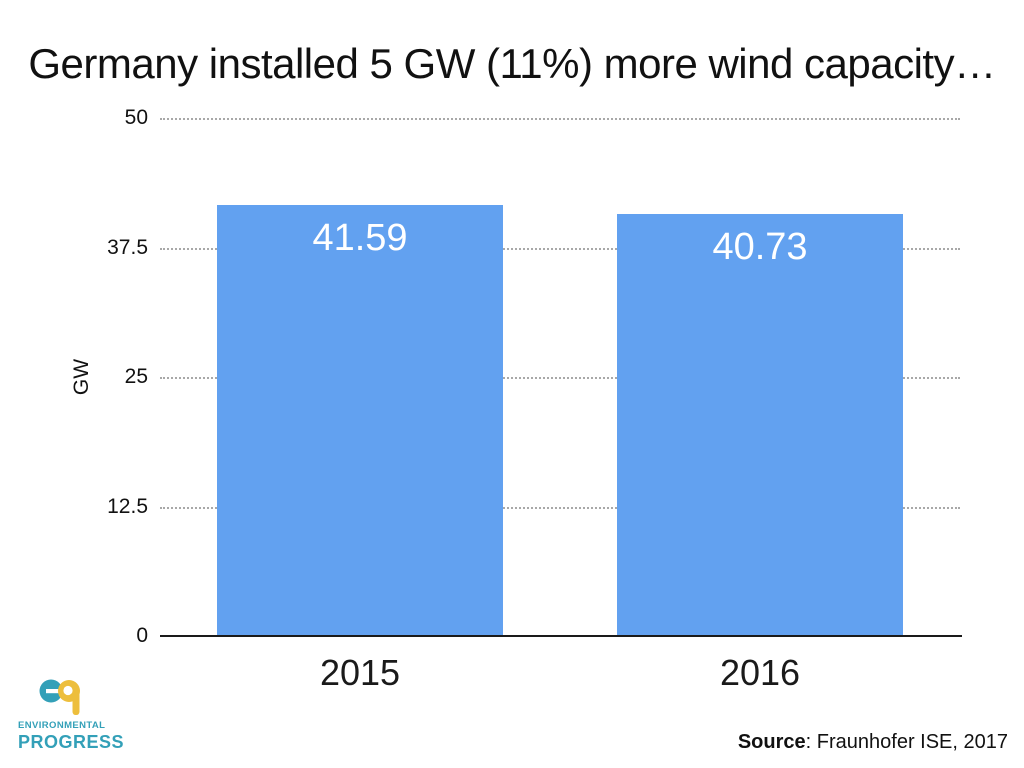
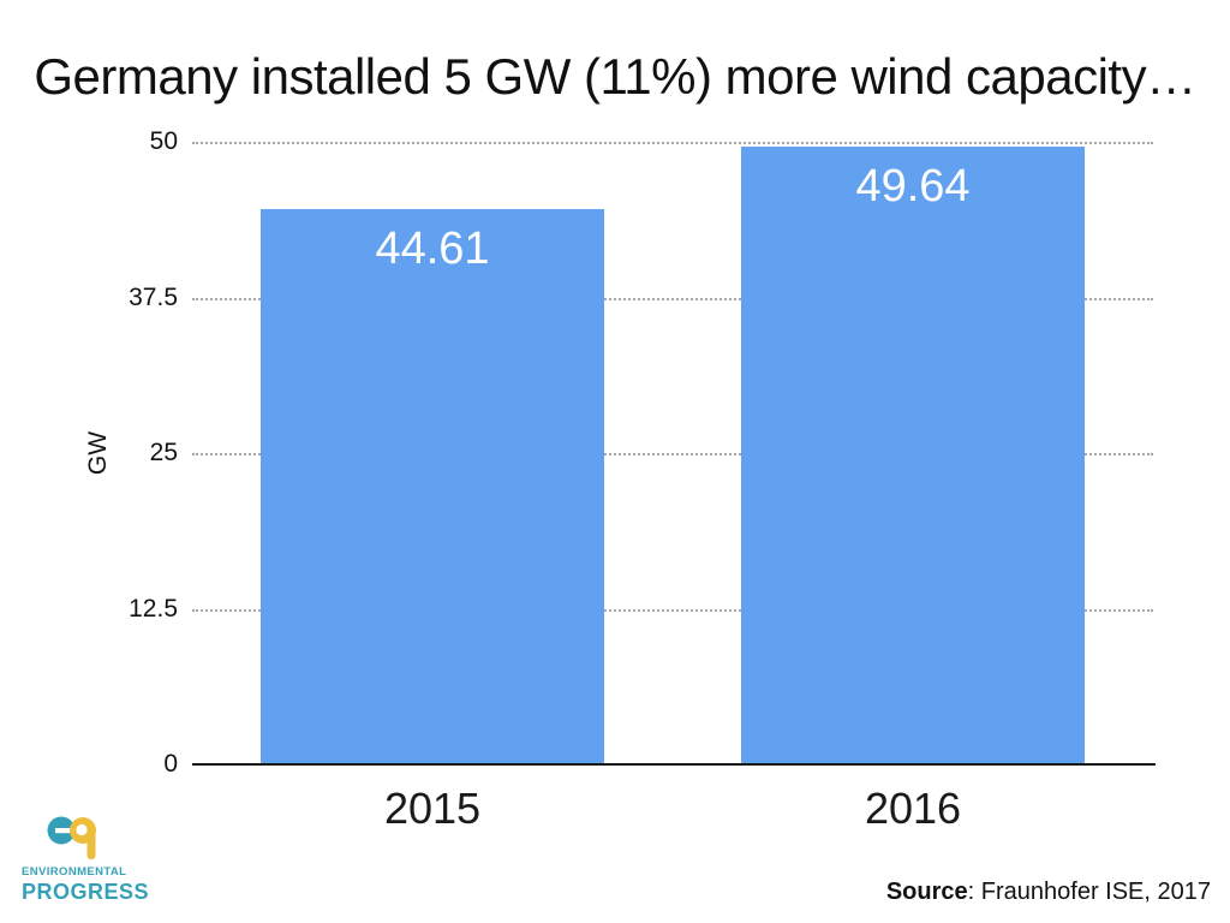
2015: 41.59 -> 44.61
2016: 40.73 -> 49.64
